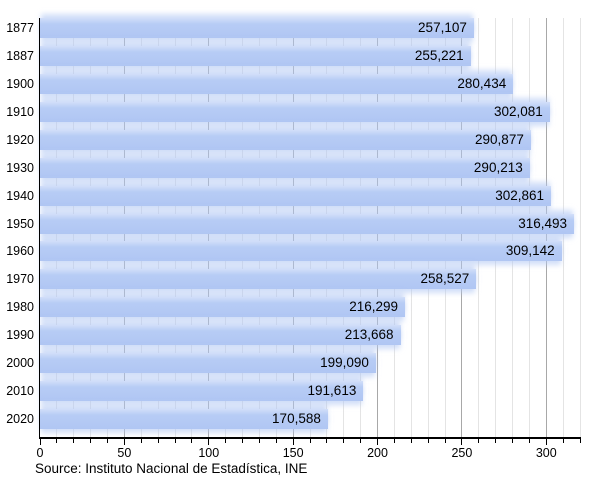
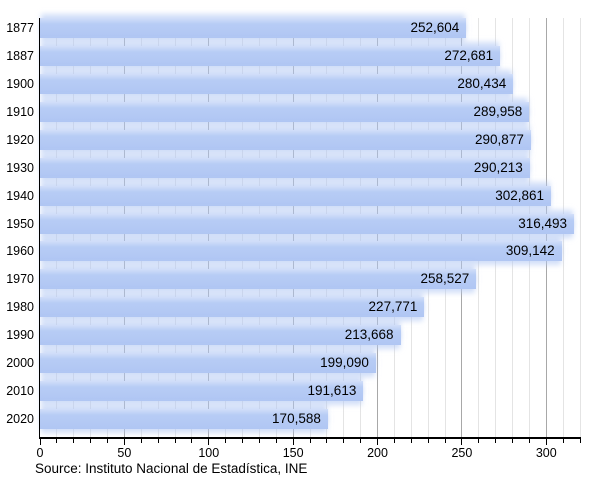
1877: 257,107 -> 252,604
1887: 255,221 -> 272,681
1910: 302,081 -> 289,958
1980: 216,299 -> 227,771
